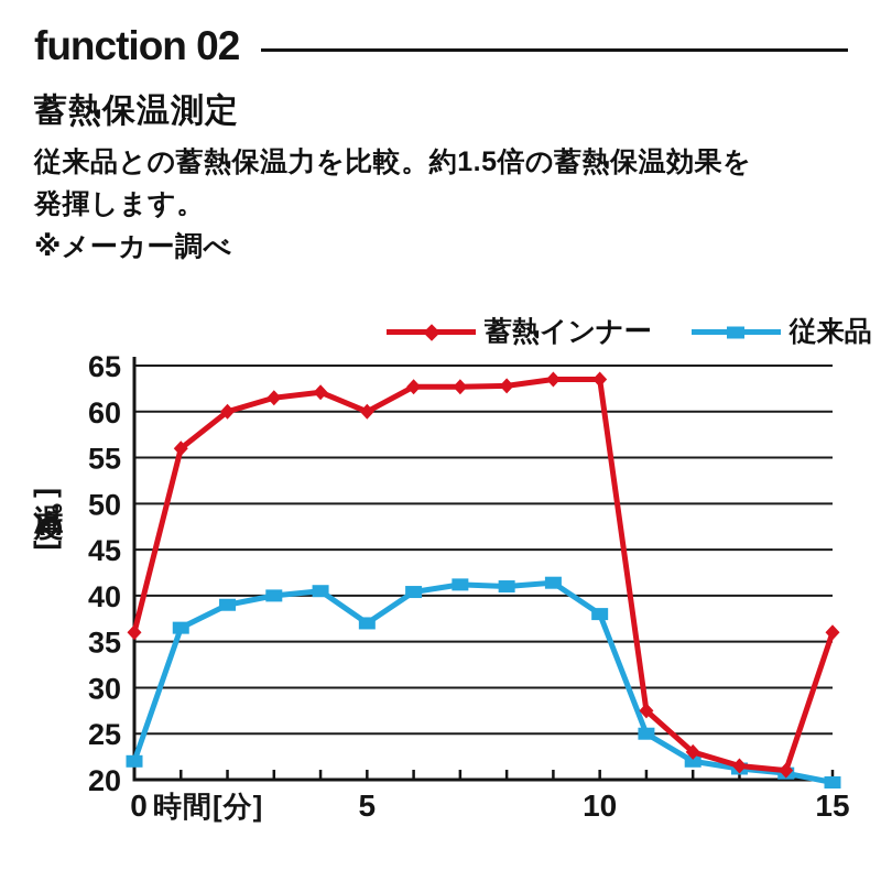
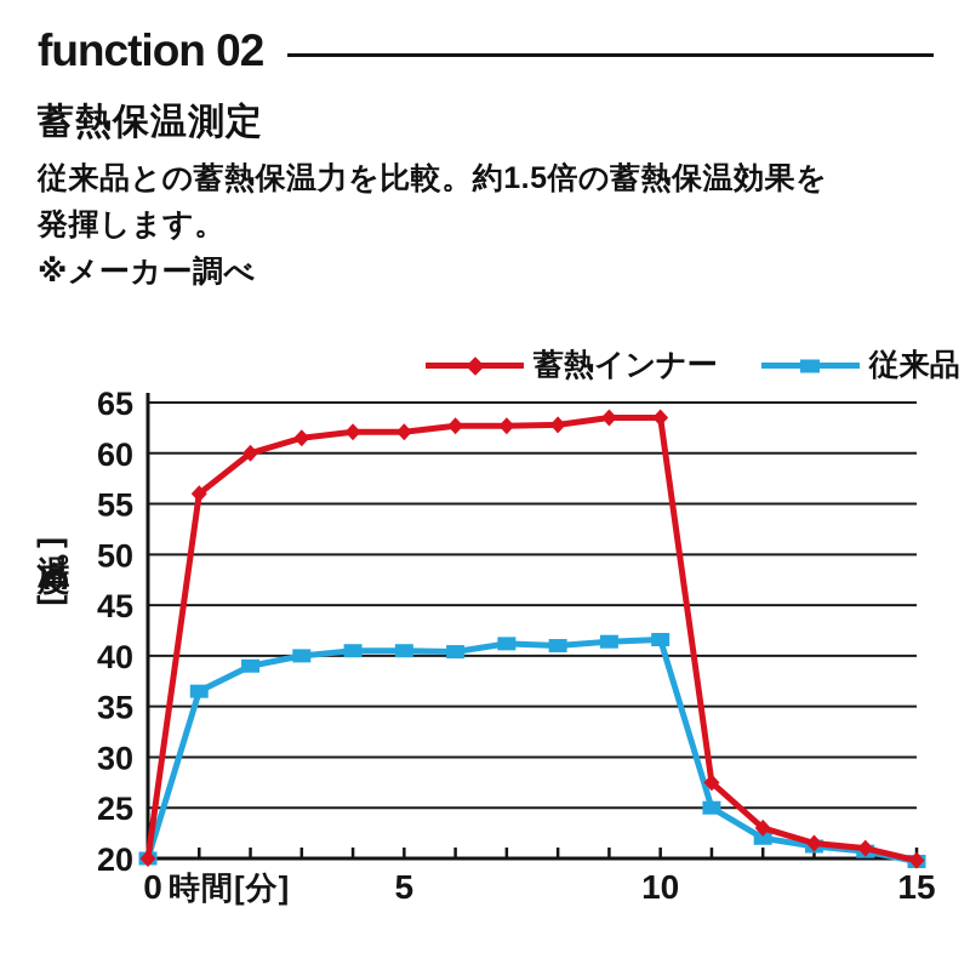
蓄熱インナー/0: 36 -> 20
従来品/0: 22 -> 20
蓄熱インナー/5: 60 -> 62
従来品/5: 37 -> 40
従来品/10: 38 -> 42
蓄熱インナー/15: 36 -> 20
